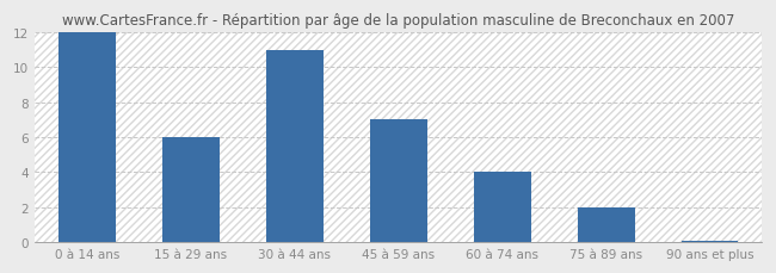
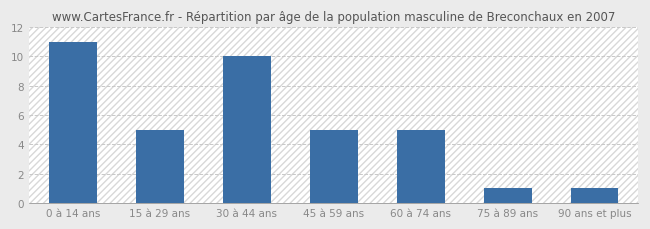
0 à 14 ans: 12.0 -> 11.0
15 à 29 ans: 6.0 -> 5.0
30 à 44 ans: 11.0 -> 10.0
45 à 59 ans: 7.0 -> 5.0
60 à 74 ans: 4.0 -> 5.0
75 à 89 ans: 2.0 -> 1.0
90 ans et plus: 0.1 -> 1.0
